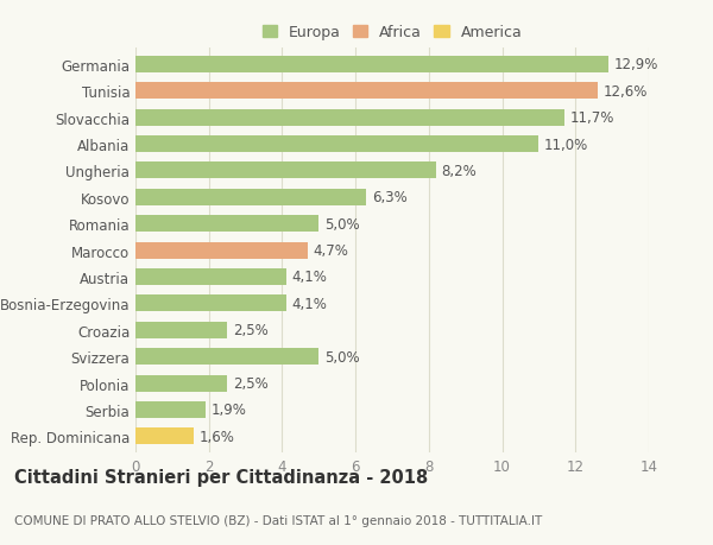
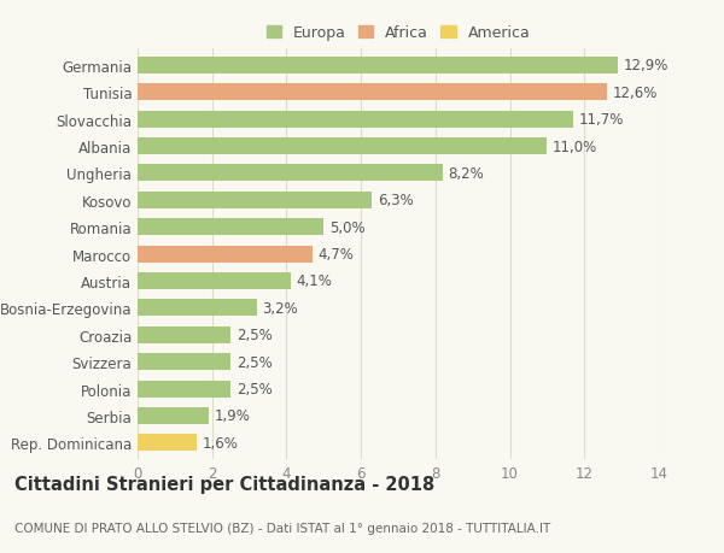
Bosnia-Erzegovina: 4,1% -> 3,2%
Svizzera: 5,0% -> 2,5%
